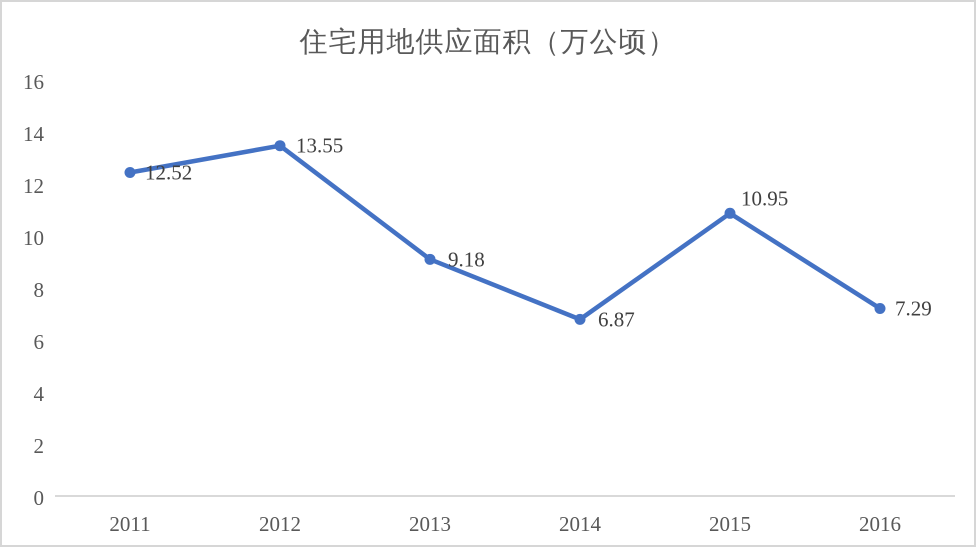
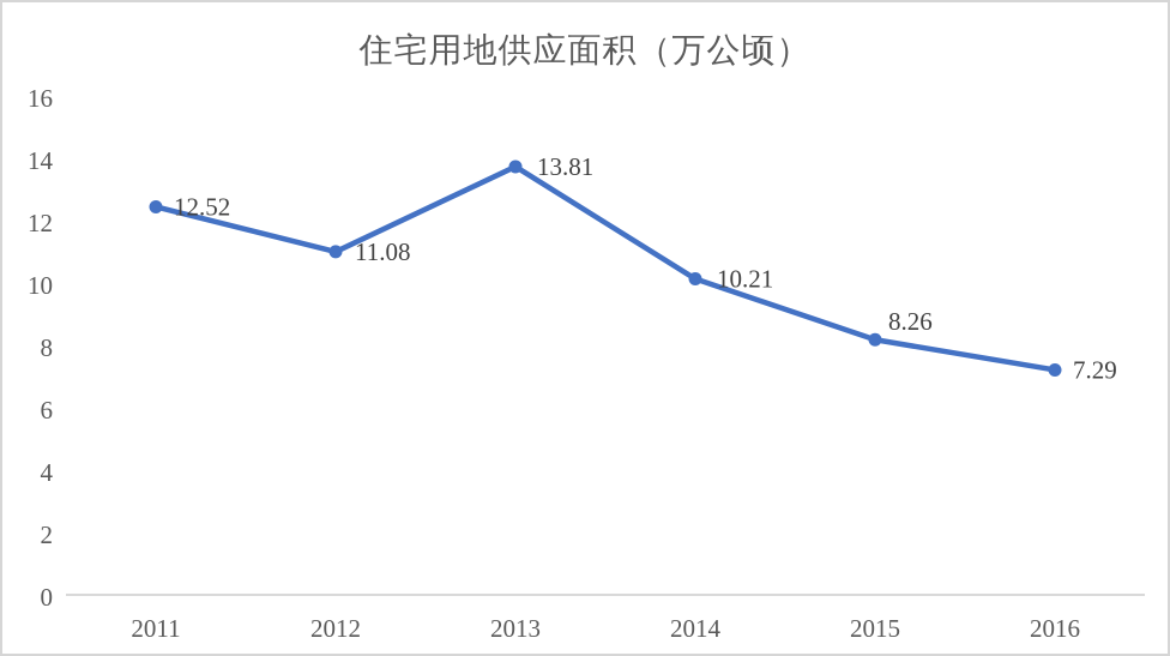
2012: 13.55 -> 11.08
2013: 9.18 -> 13.81
2014: 6.87 -> 10.21
2015: 10.95 -> 8.26
